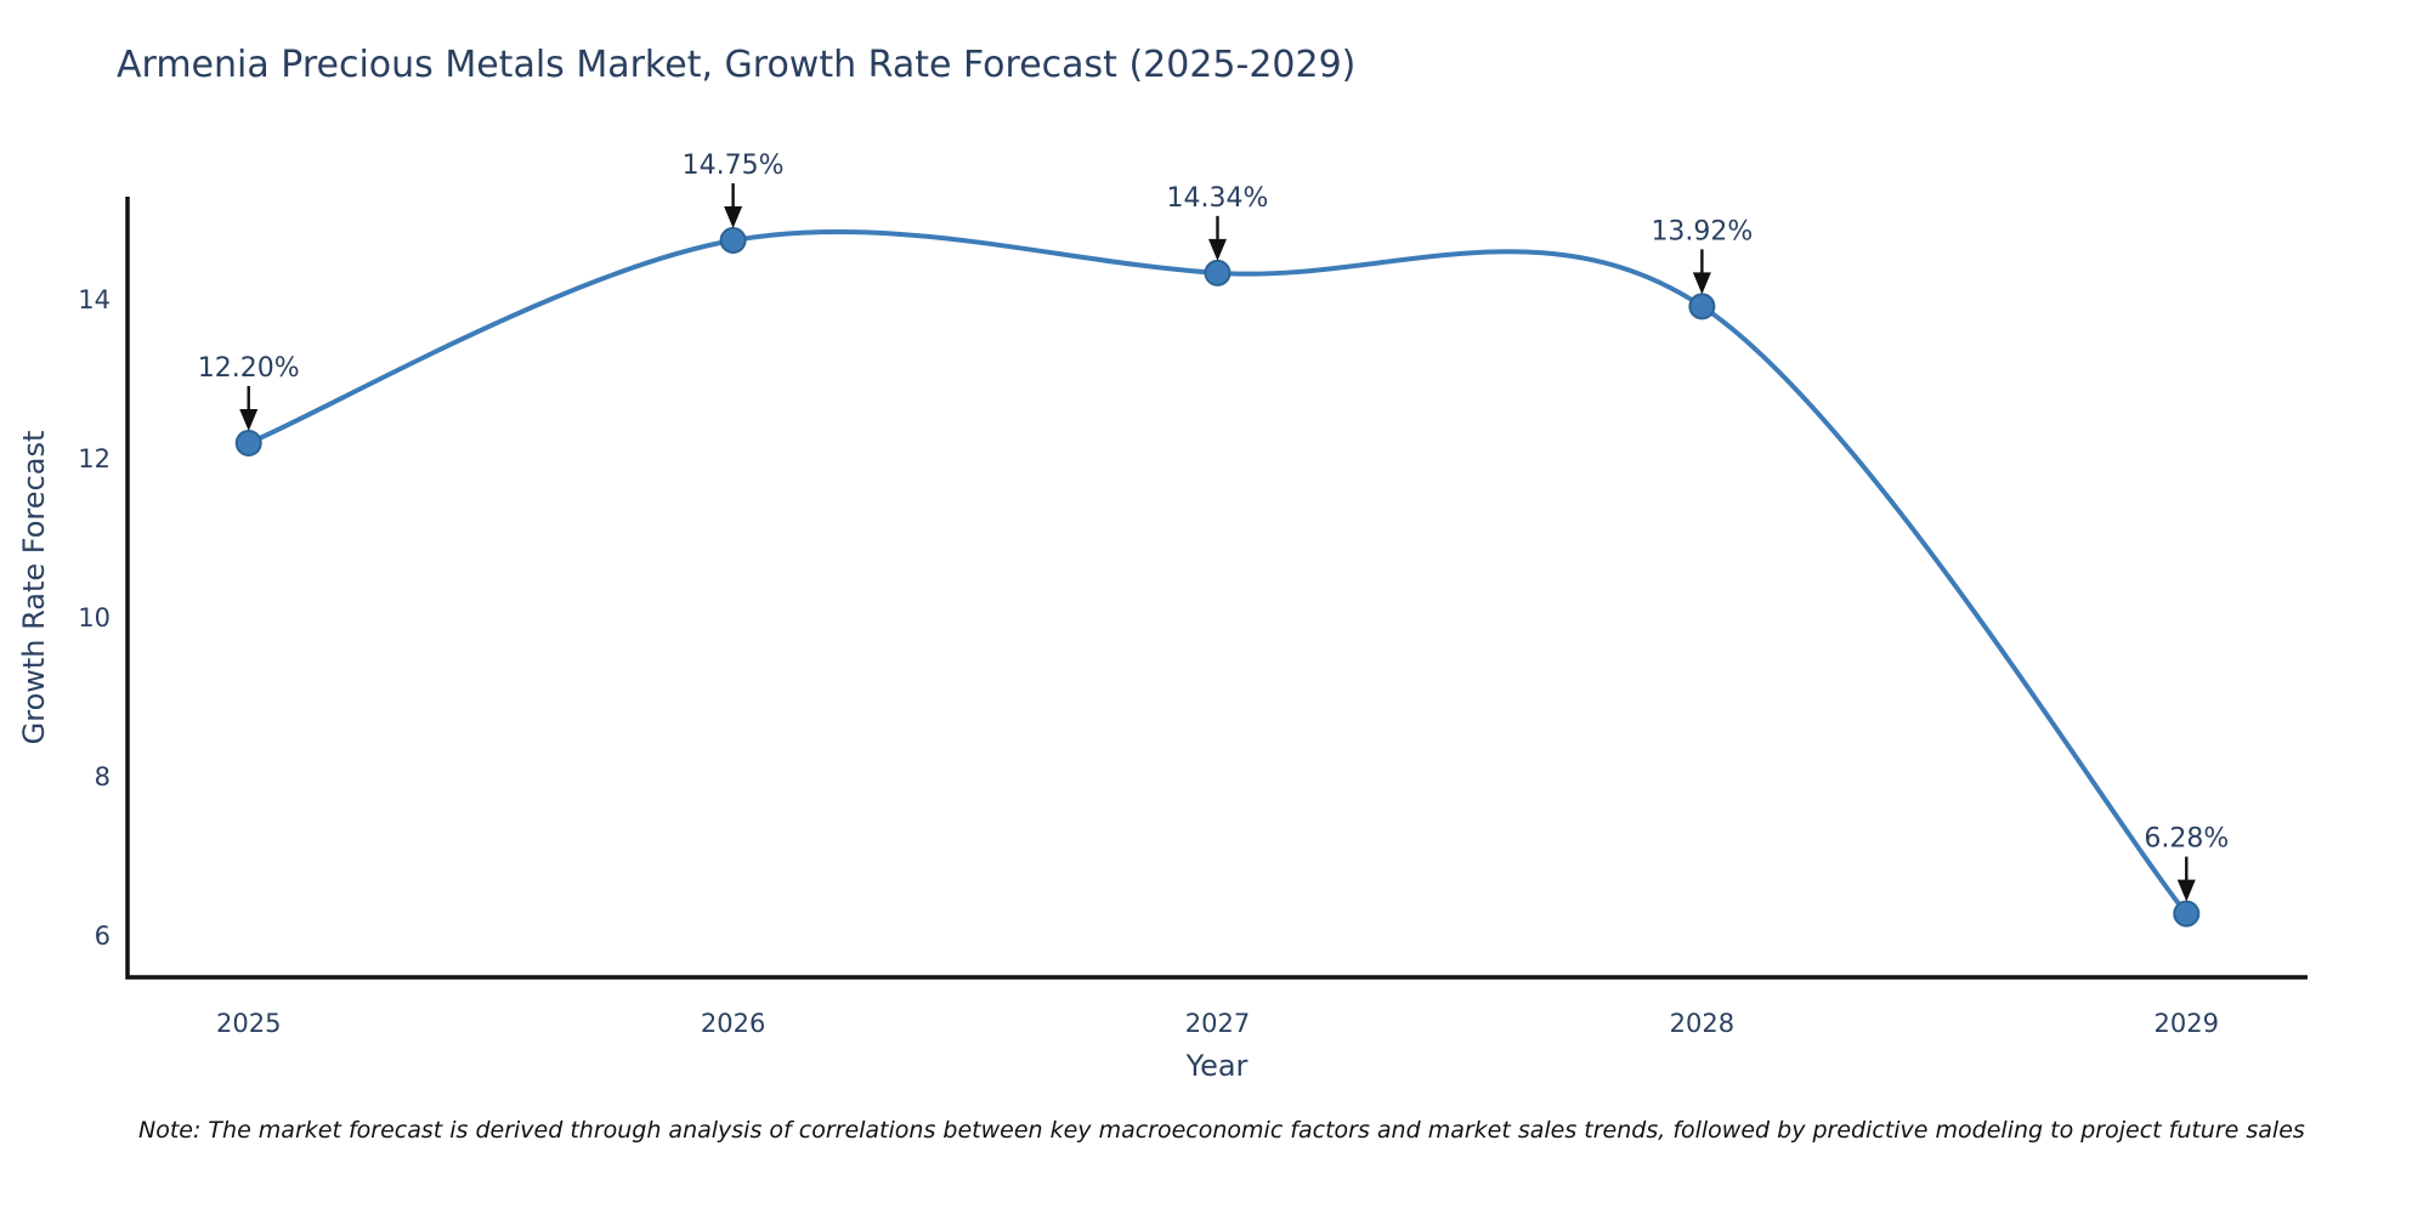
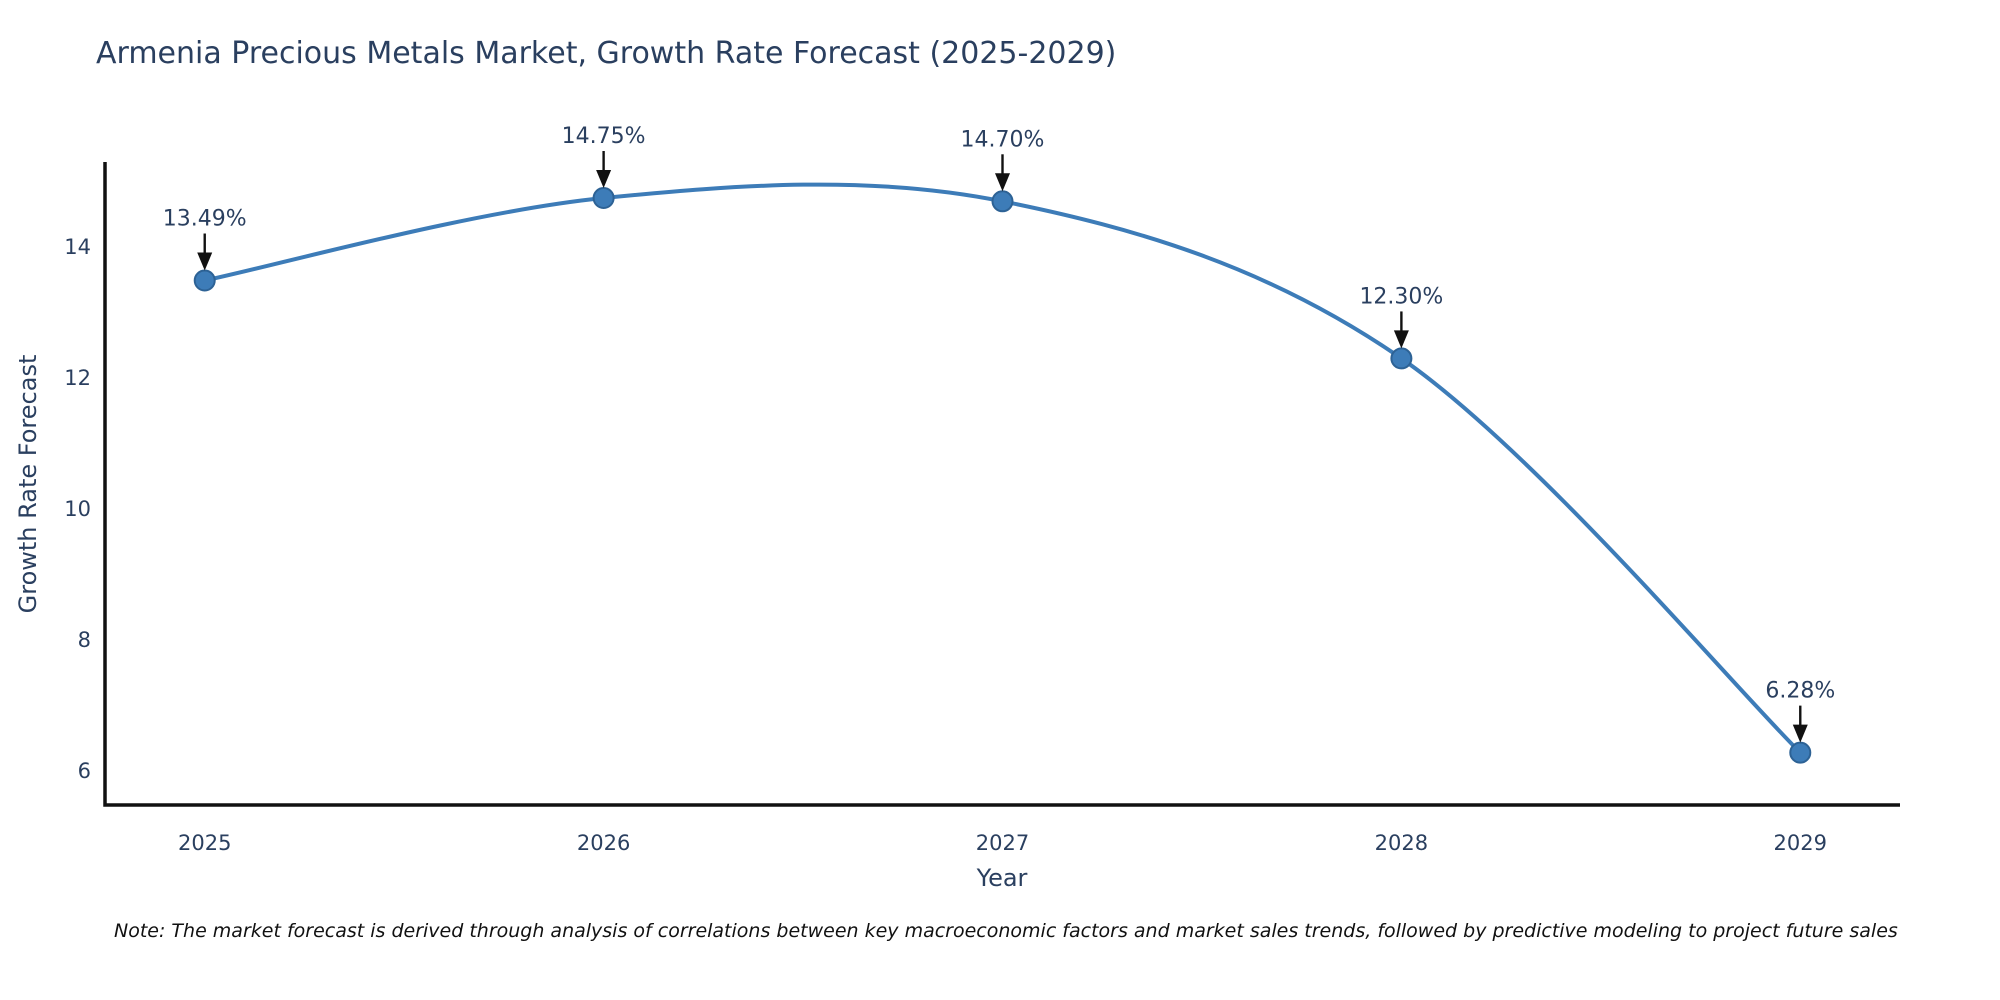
2025: 12.20% -> 13.49%
2027: 14.34% -> 14.70%
2028: 13.92% -> 12.30%
